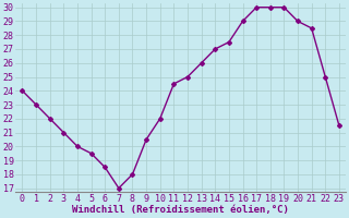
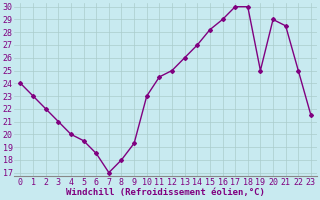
9: 20.5 -> 19.3
10: 22.0 -> 23.0
15: 27.5 -> 28.2
19: 30.0 -> 25.0
